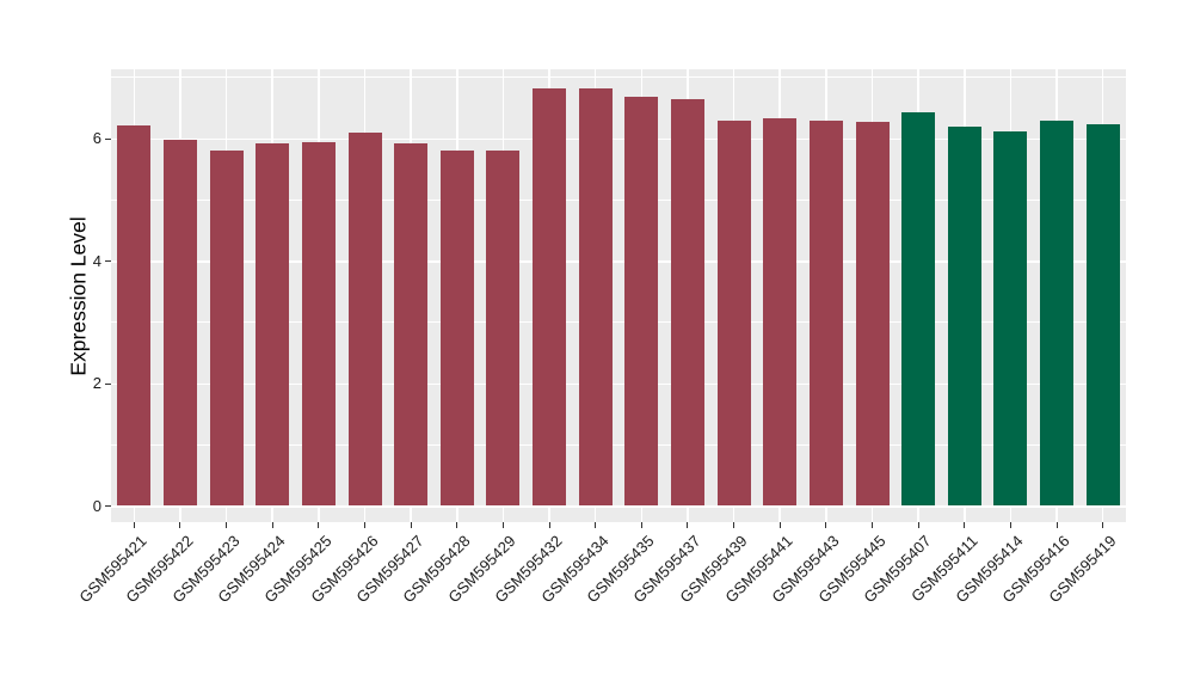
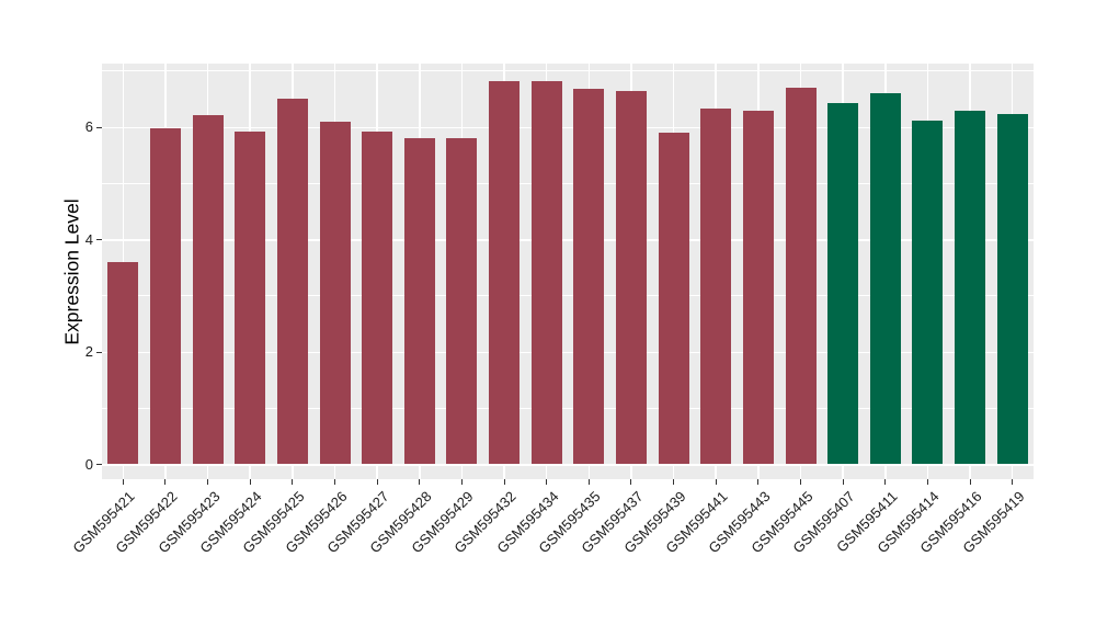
GSM595421: 6.2 -> 3.6
GSM595423: 5.8 -> 6.2
GSM595425: 5.9 -> 6.5
GSM595439: 6.3 -> 5.9
GSM595445: 6.3 -> 6.7
GSM595411: 6.2 -> 6.6
